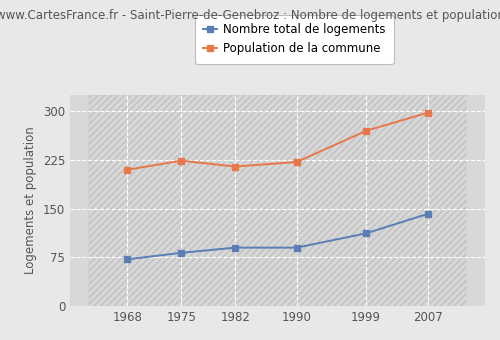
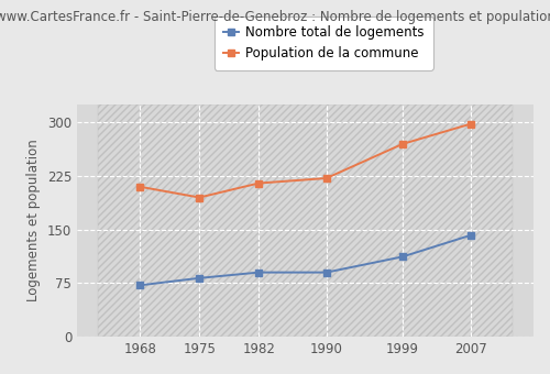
Population de la commune/1975: 224 -> 195
